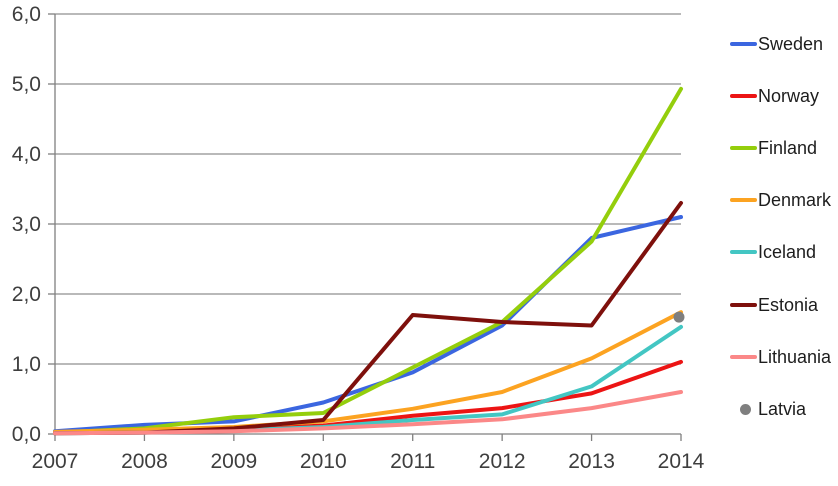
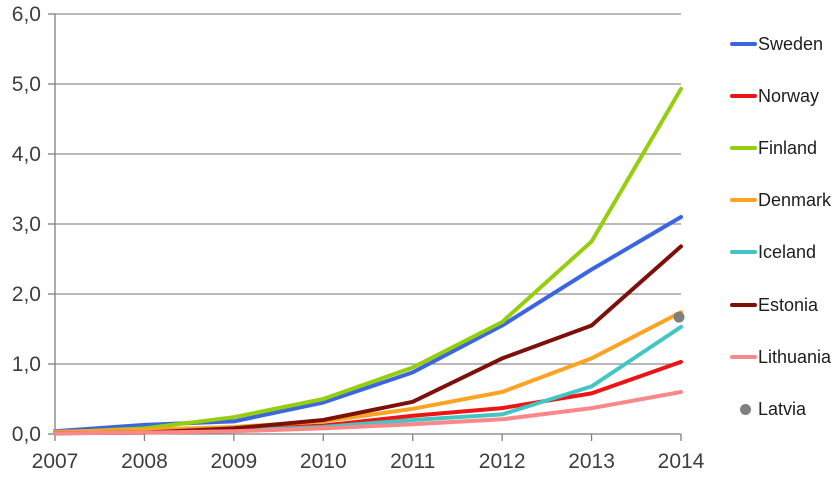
Finland/2010: 0,3 -> 0,5
Estonia/2011: 1,7 -> 0,5
Estonia/2012: 1,6 -> 1,1
Sweden/2013: 2,8 -> 2,4
Estonia/2014: 3,3 -> 2,7
